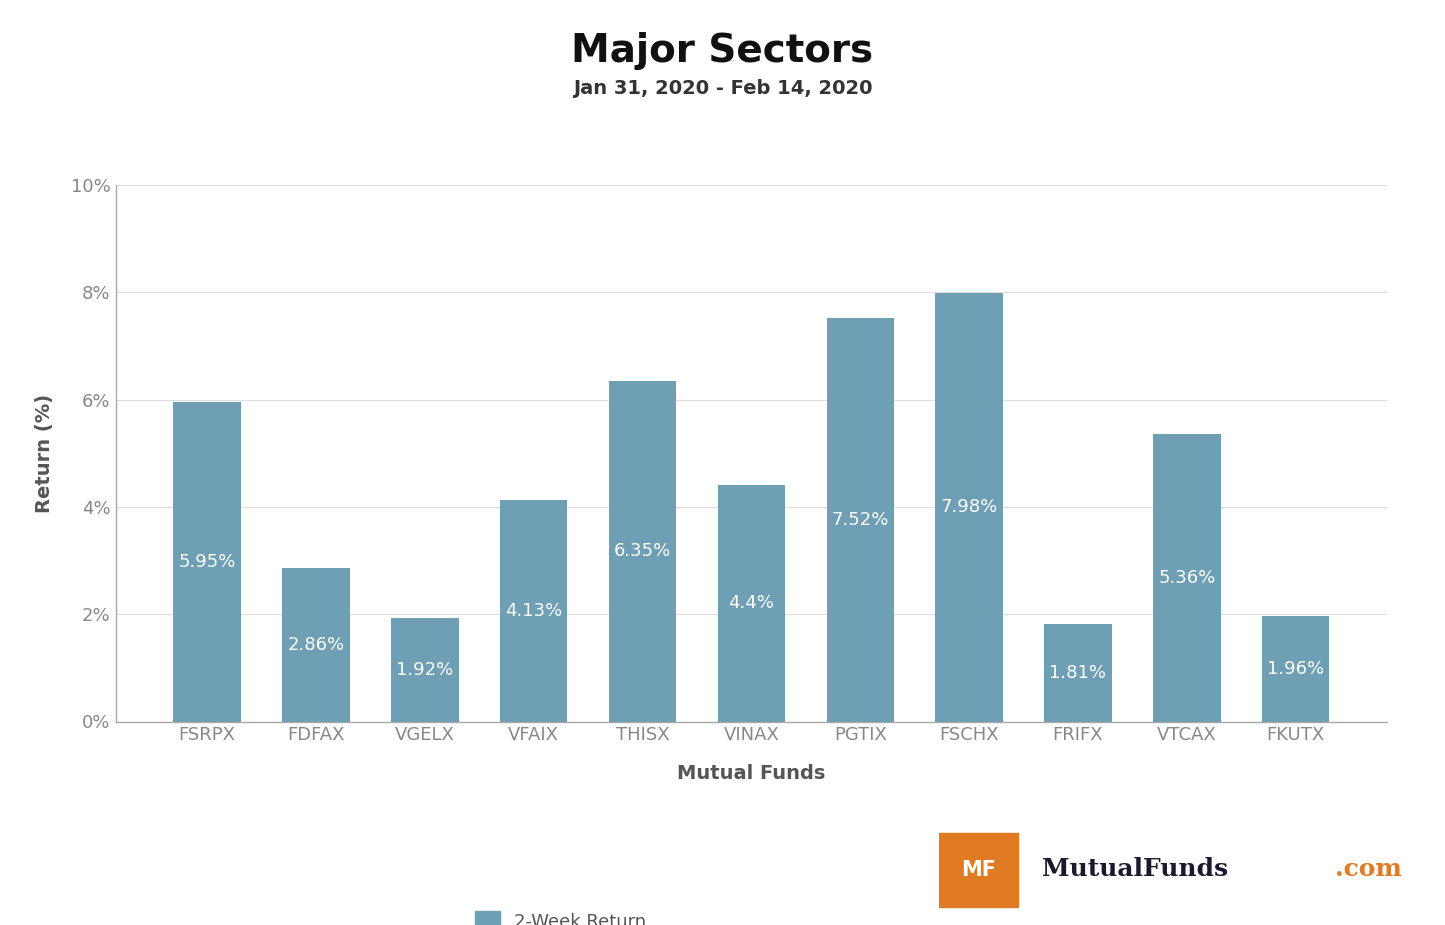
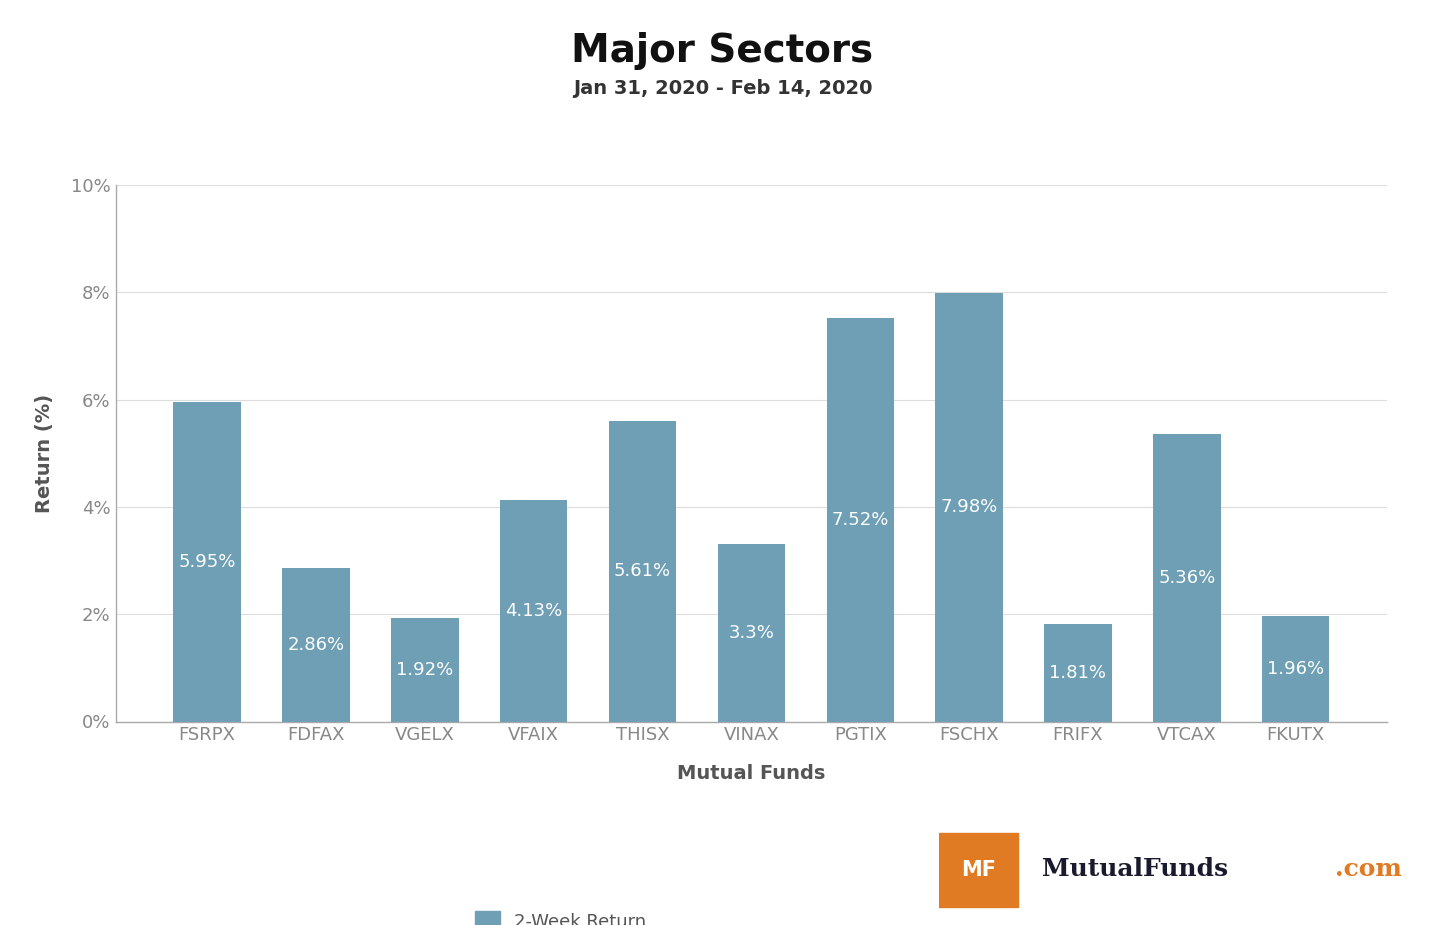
THISX: 6.35% -> 5.61%
VINAX: 4.4% -> 3.3%
